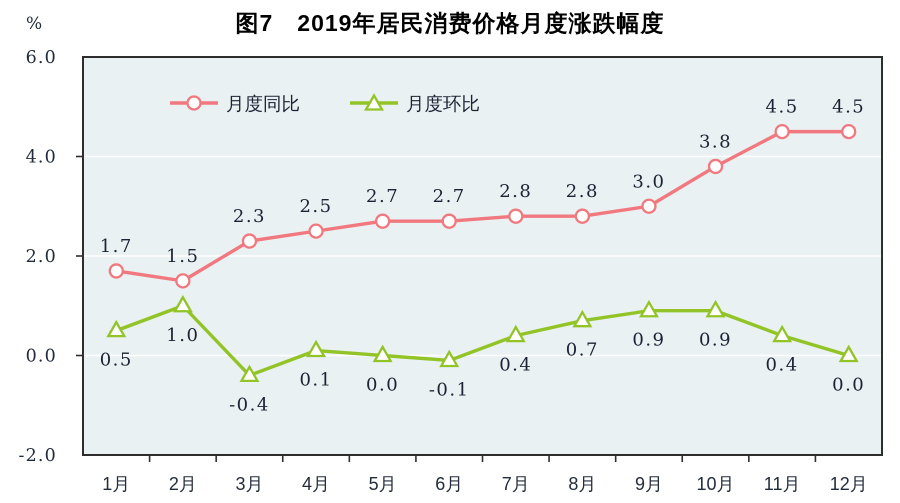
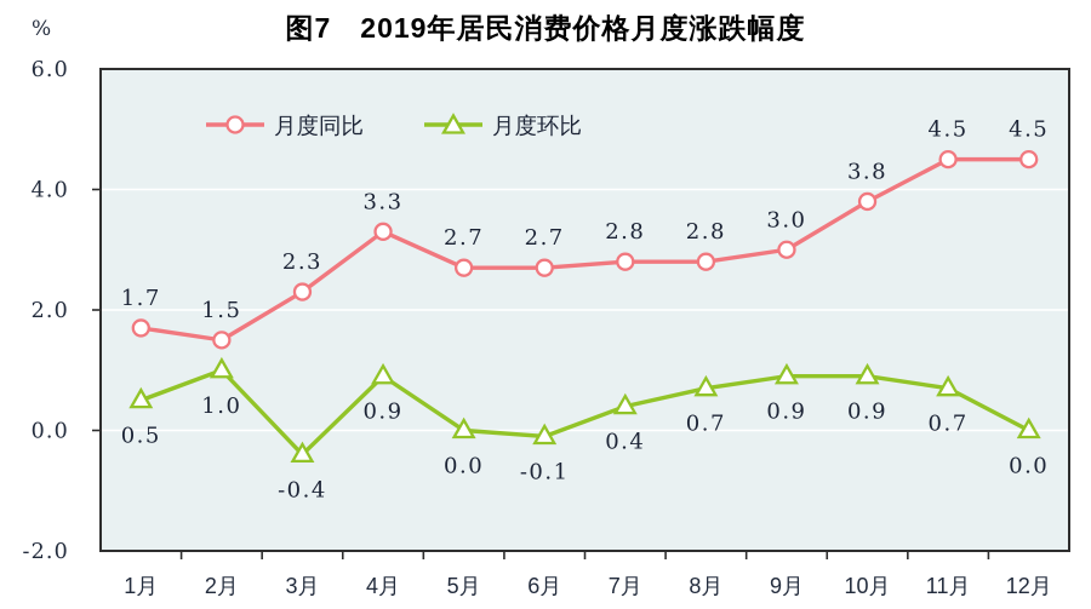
月度同比/4月: 2.5 -> 3.3
月度环比/4月: 0.1 -> 0.9
月度环比/11月: 0.4 -> 0.7
